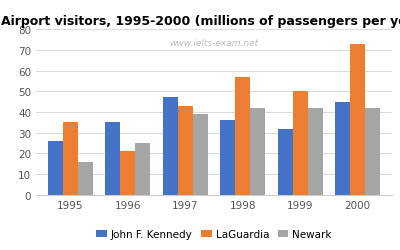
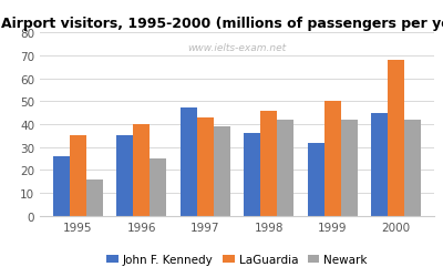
LaGuardia/1996: 21 -> 40
LaGuardia/1998: 57 -> 46
LaGuardia/2000: 73 -> 68
